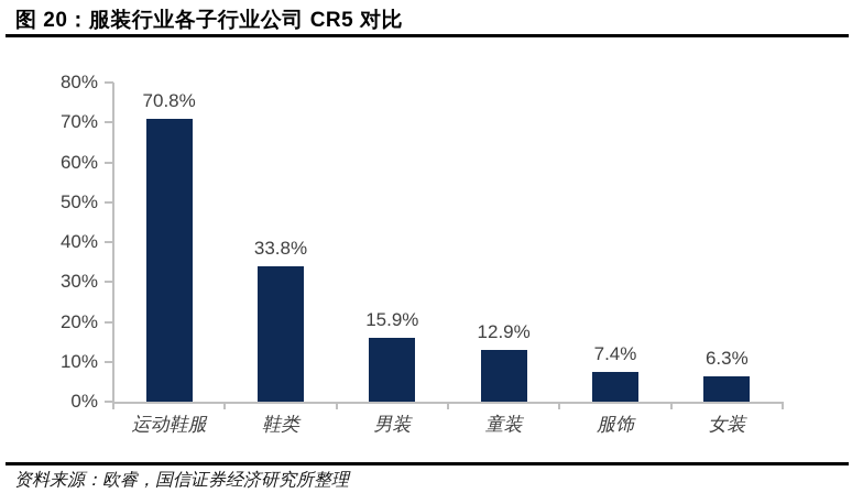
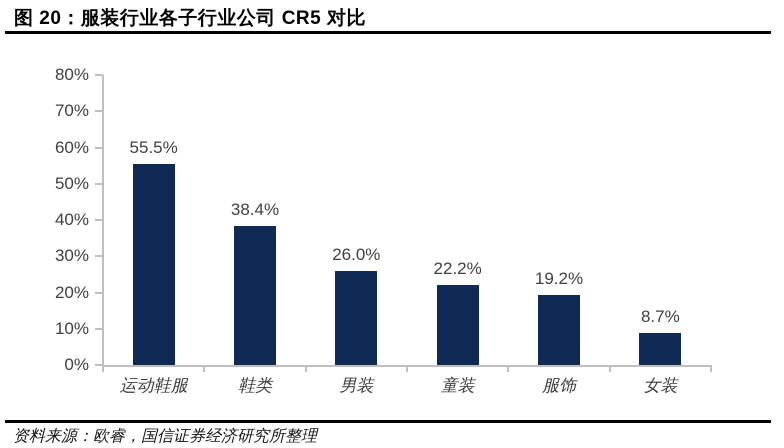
运动鞋服: 70.8% -> 55.5%
鞋类: 33.8% -> 38.4%
男装: 15.9% -> 26.0%
童装: 12.9% -> 22.2%
服饰: 7.4% -> 19.2%
女装: 6.3% -> 8.7%
